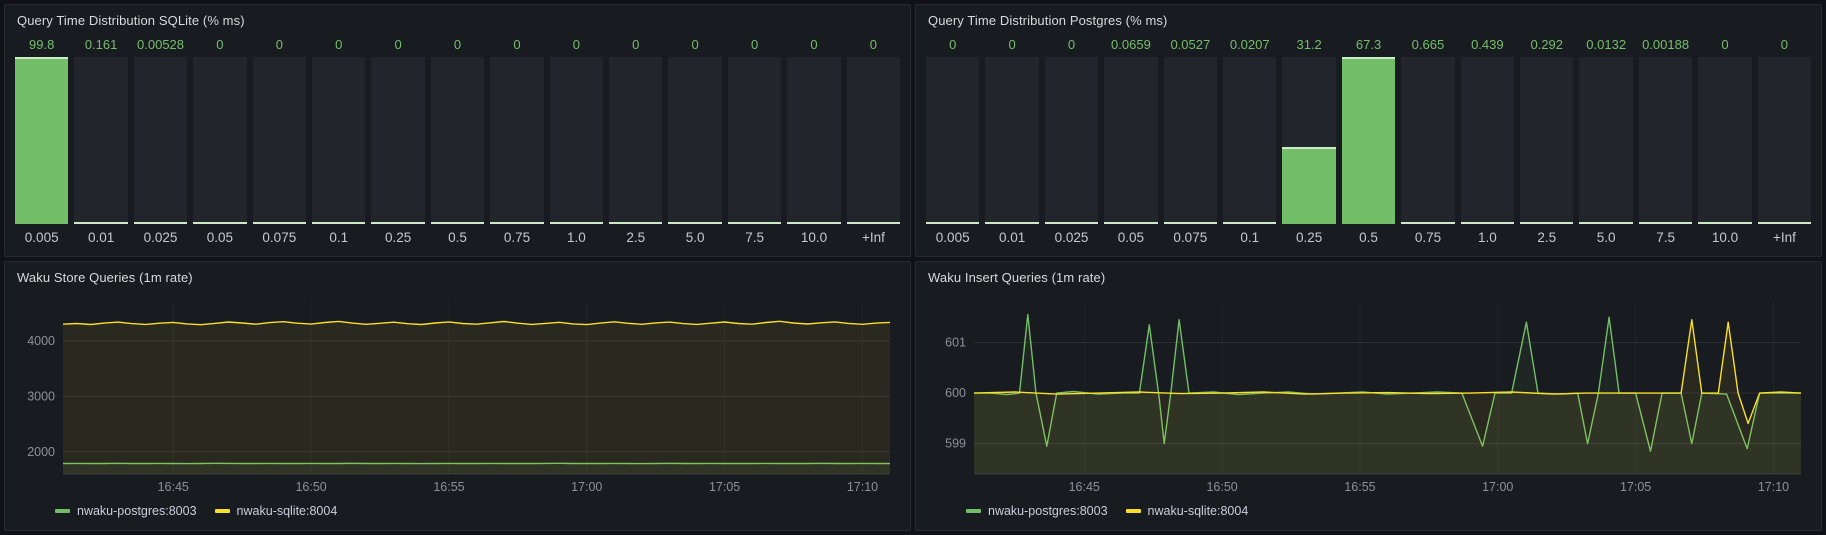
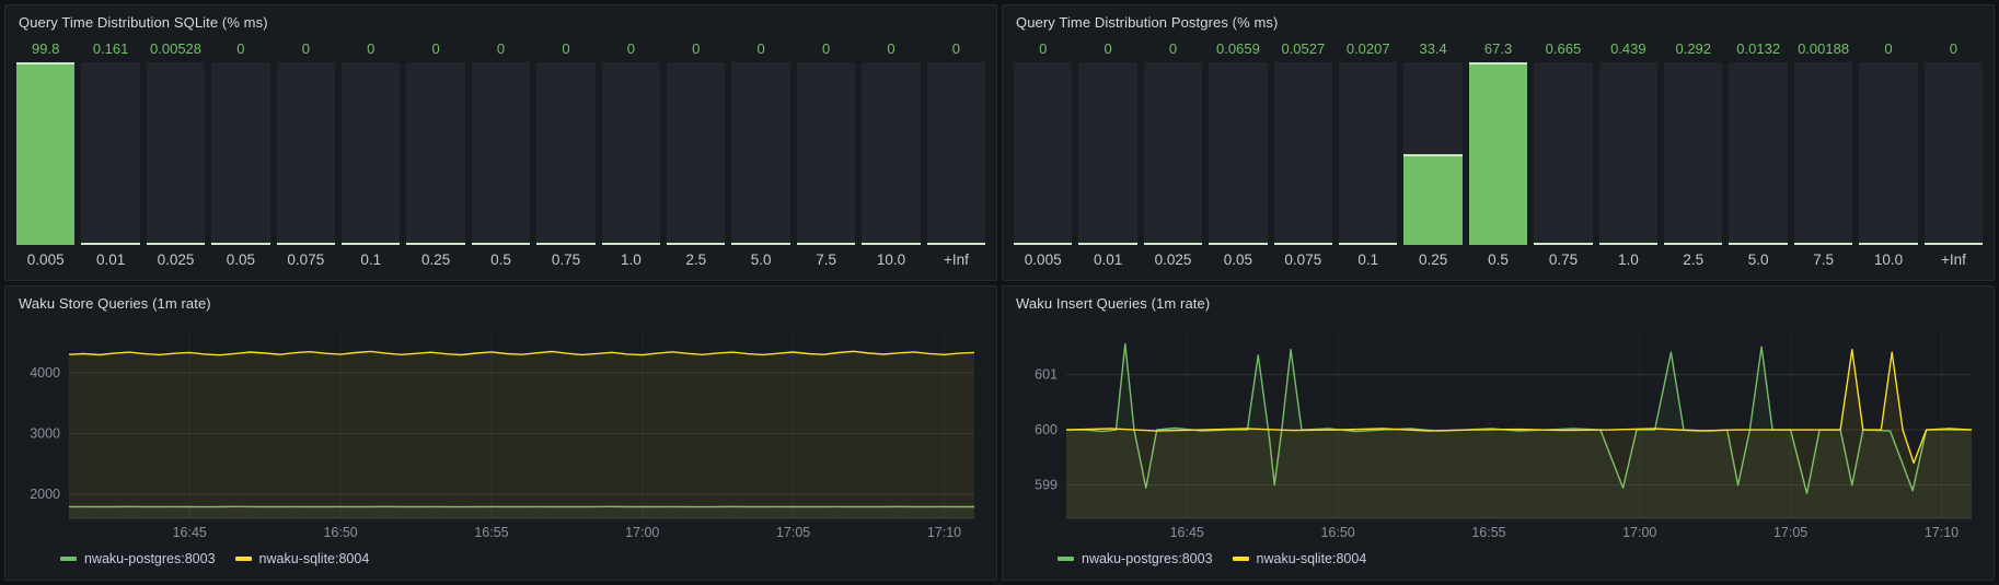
Query Time Distribution Postgres (% ms)/0.25: 31.2 -> 33.4
